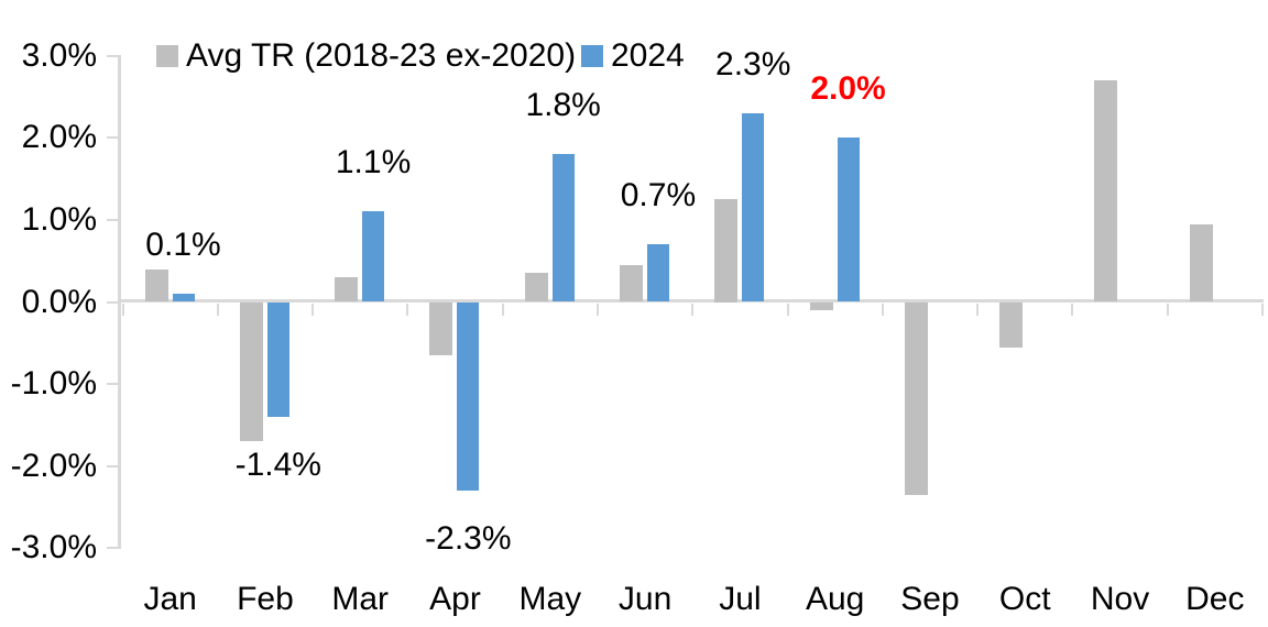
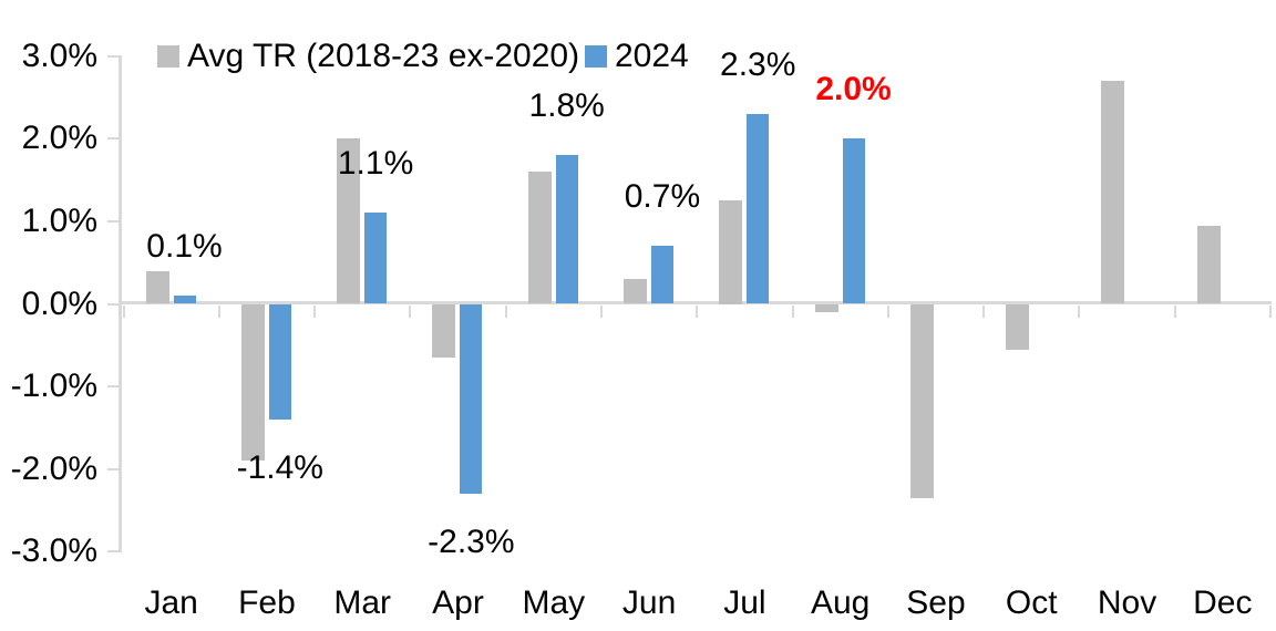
Avg TR (2018-23 ex-2020)/Feb: -1.7% -> -1.9%
Avg TR (2018-23 ex-2020)/Mar: 0.3% -> 2.0%
Avg TR (2018-23 ex-2020)/May: 0.3% -> 1.6%
Avg TR (2018-23 ex-2020)/Jun: 0.5% -> 0.3%
